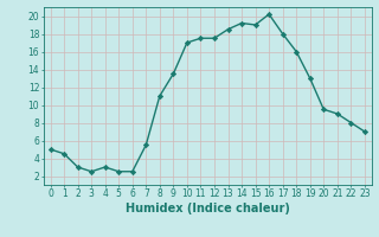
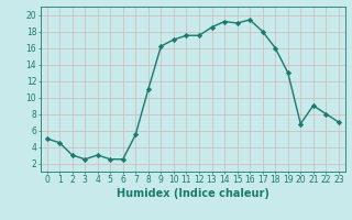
9: 13.5 -> 16.2
16: 20.2 -> 19.4
20: 9.5 -> 6.8
